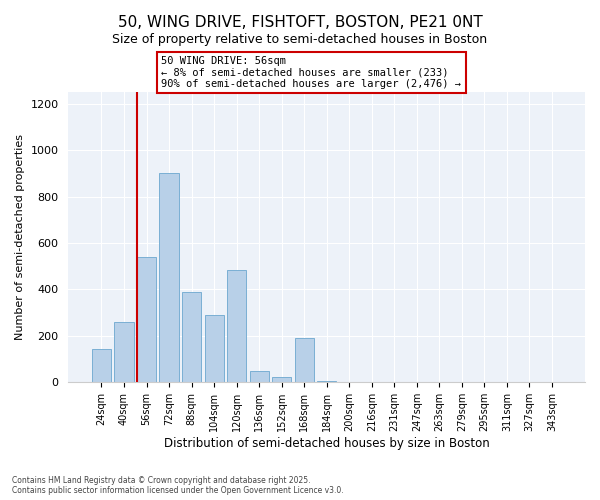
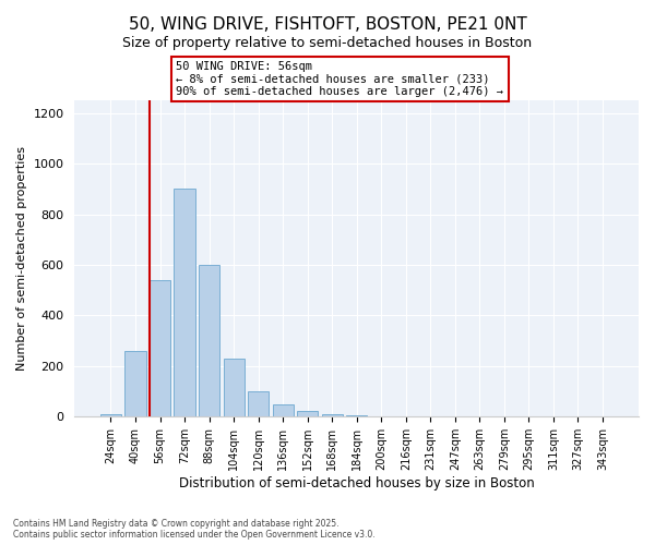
24sqm: 145 -> 10
88sqm: 390 -> 600
104sqm: 290 -> 230
120sqm: 485 -> 100
168sqm: 190 -> 10
